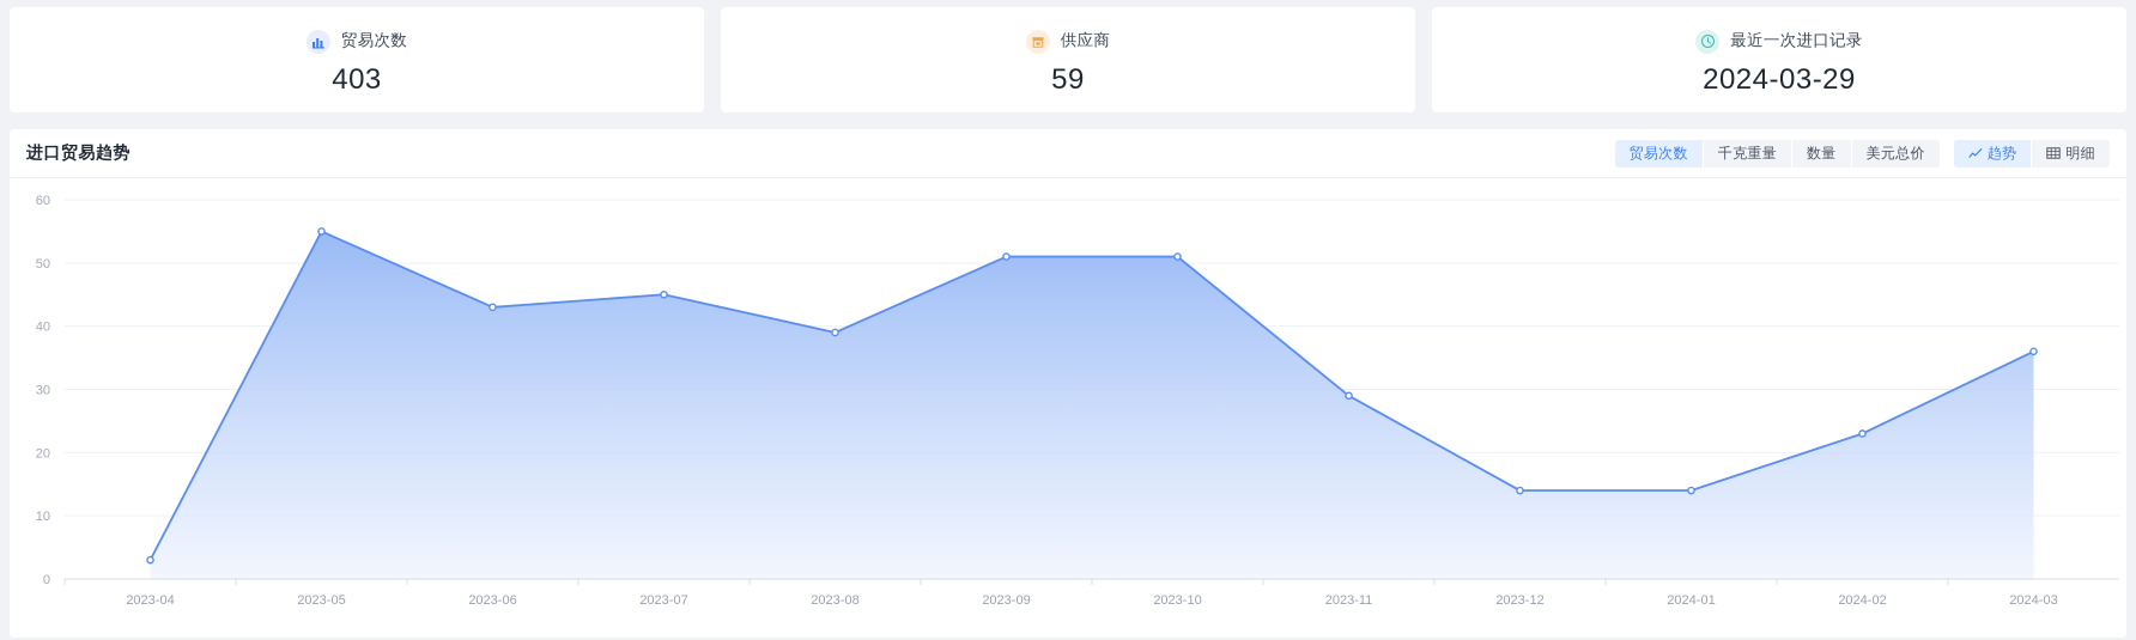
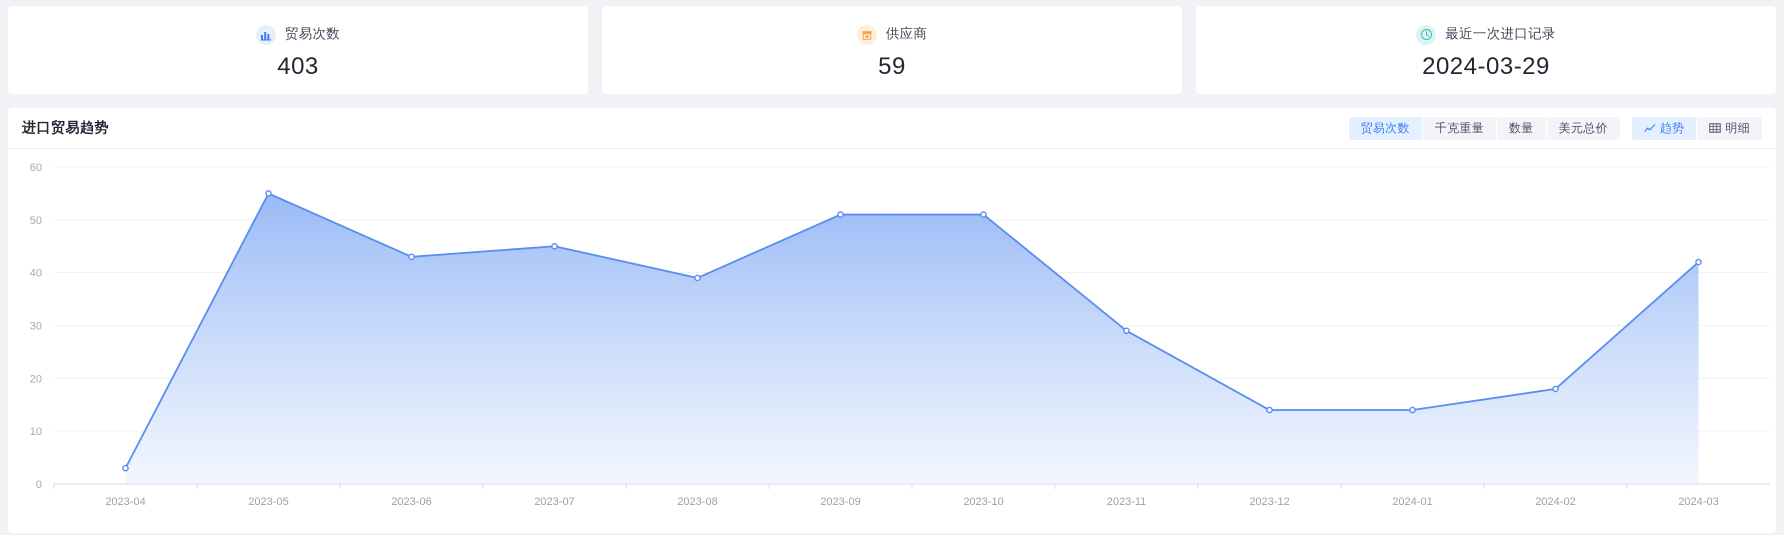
2024-02: 23 -> 18
2024-03: 36 -> 42
